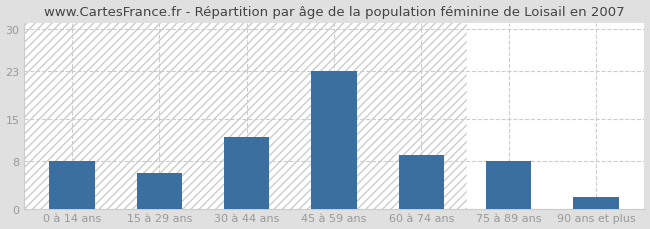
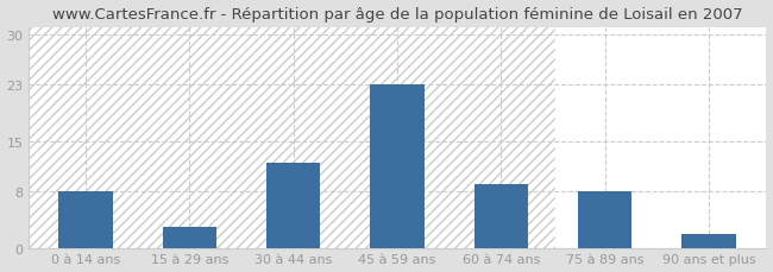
15 à 29 ans: 6 -> 3
